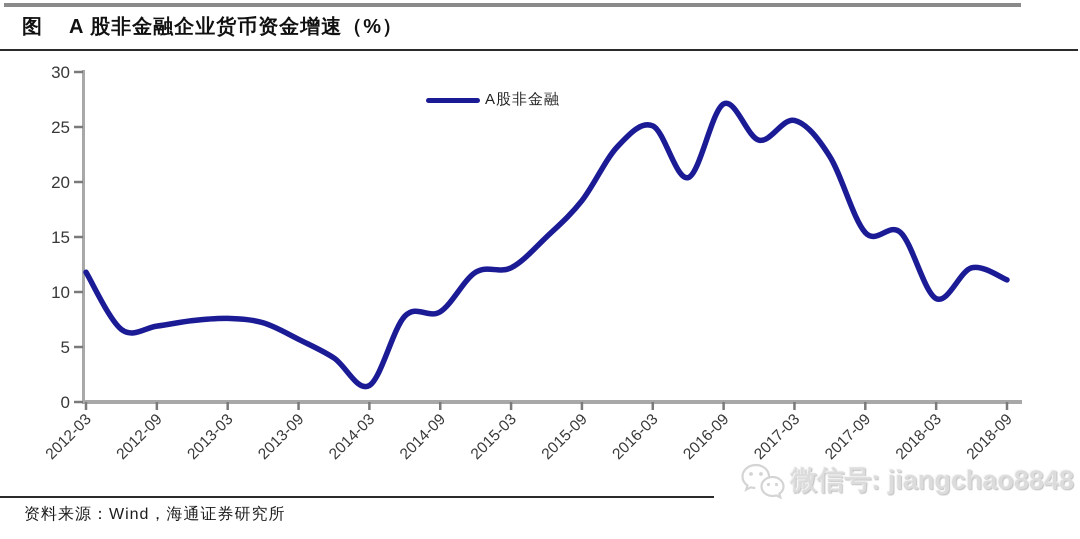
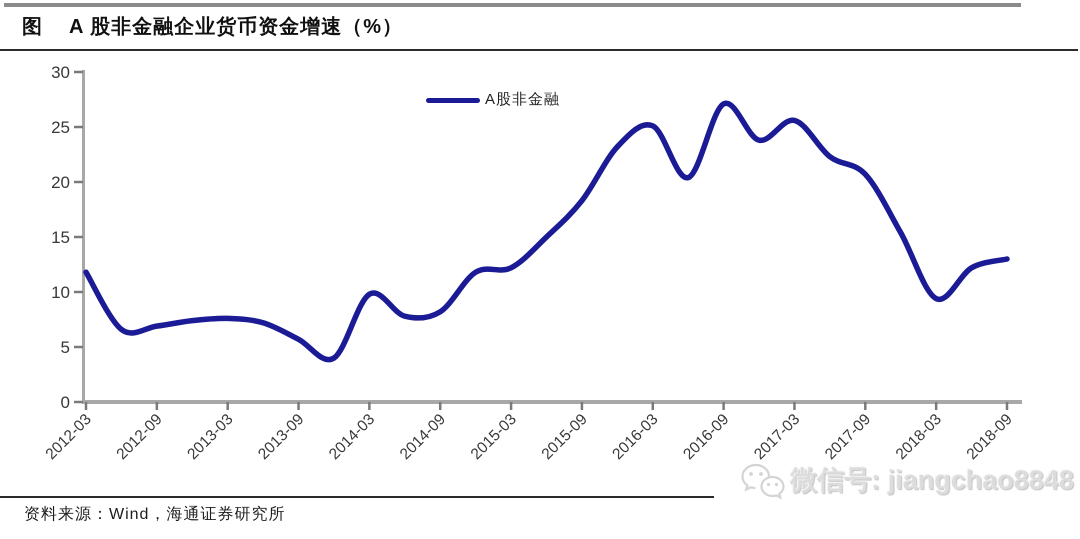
2014-03: 1.5 -> 9.8
2017-09: 15.4 -> 20.7
2018-09: 11.1 -> 13.0
